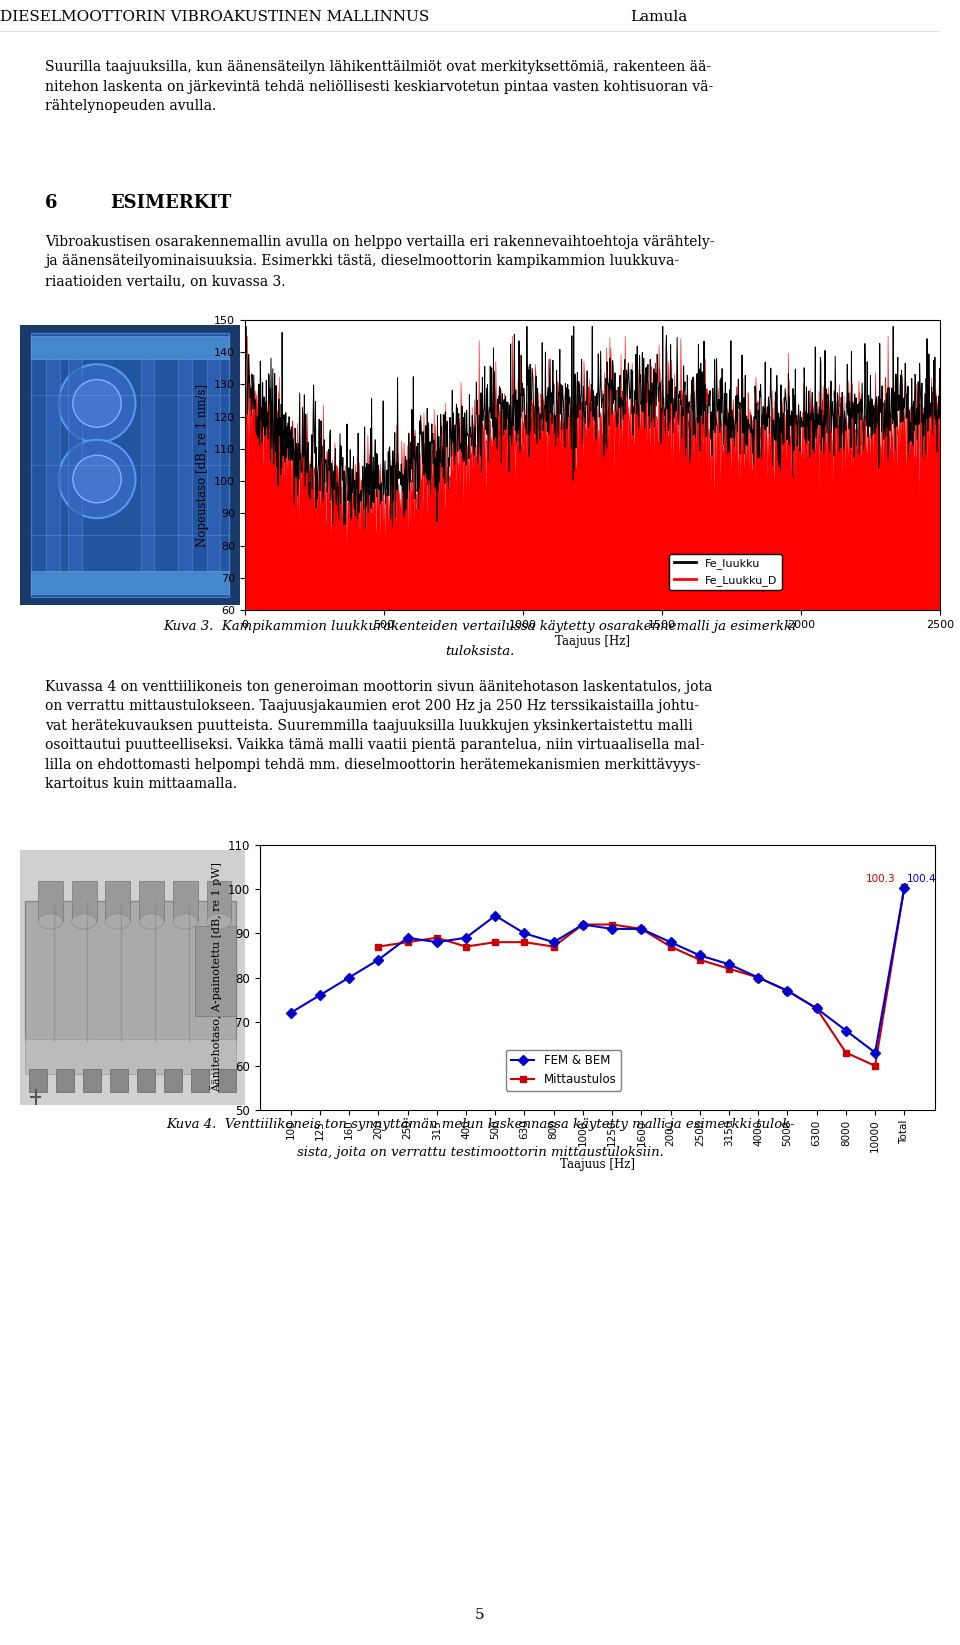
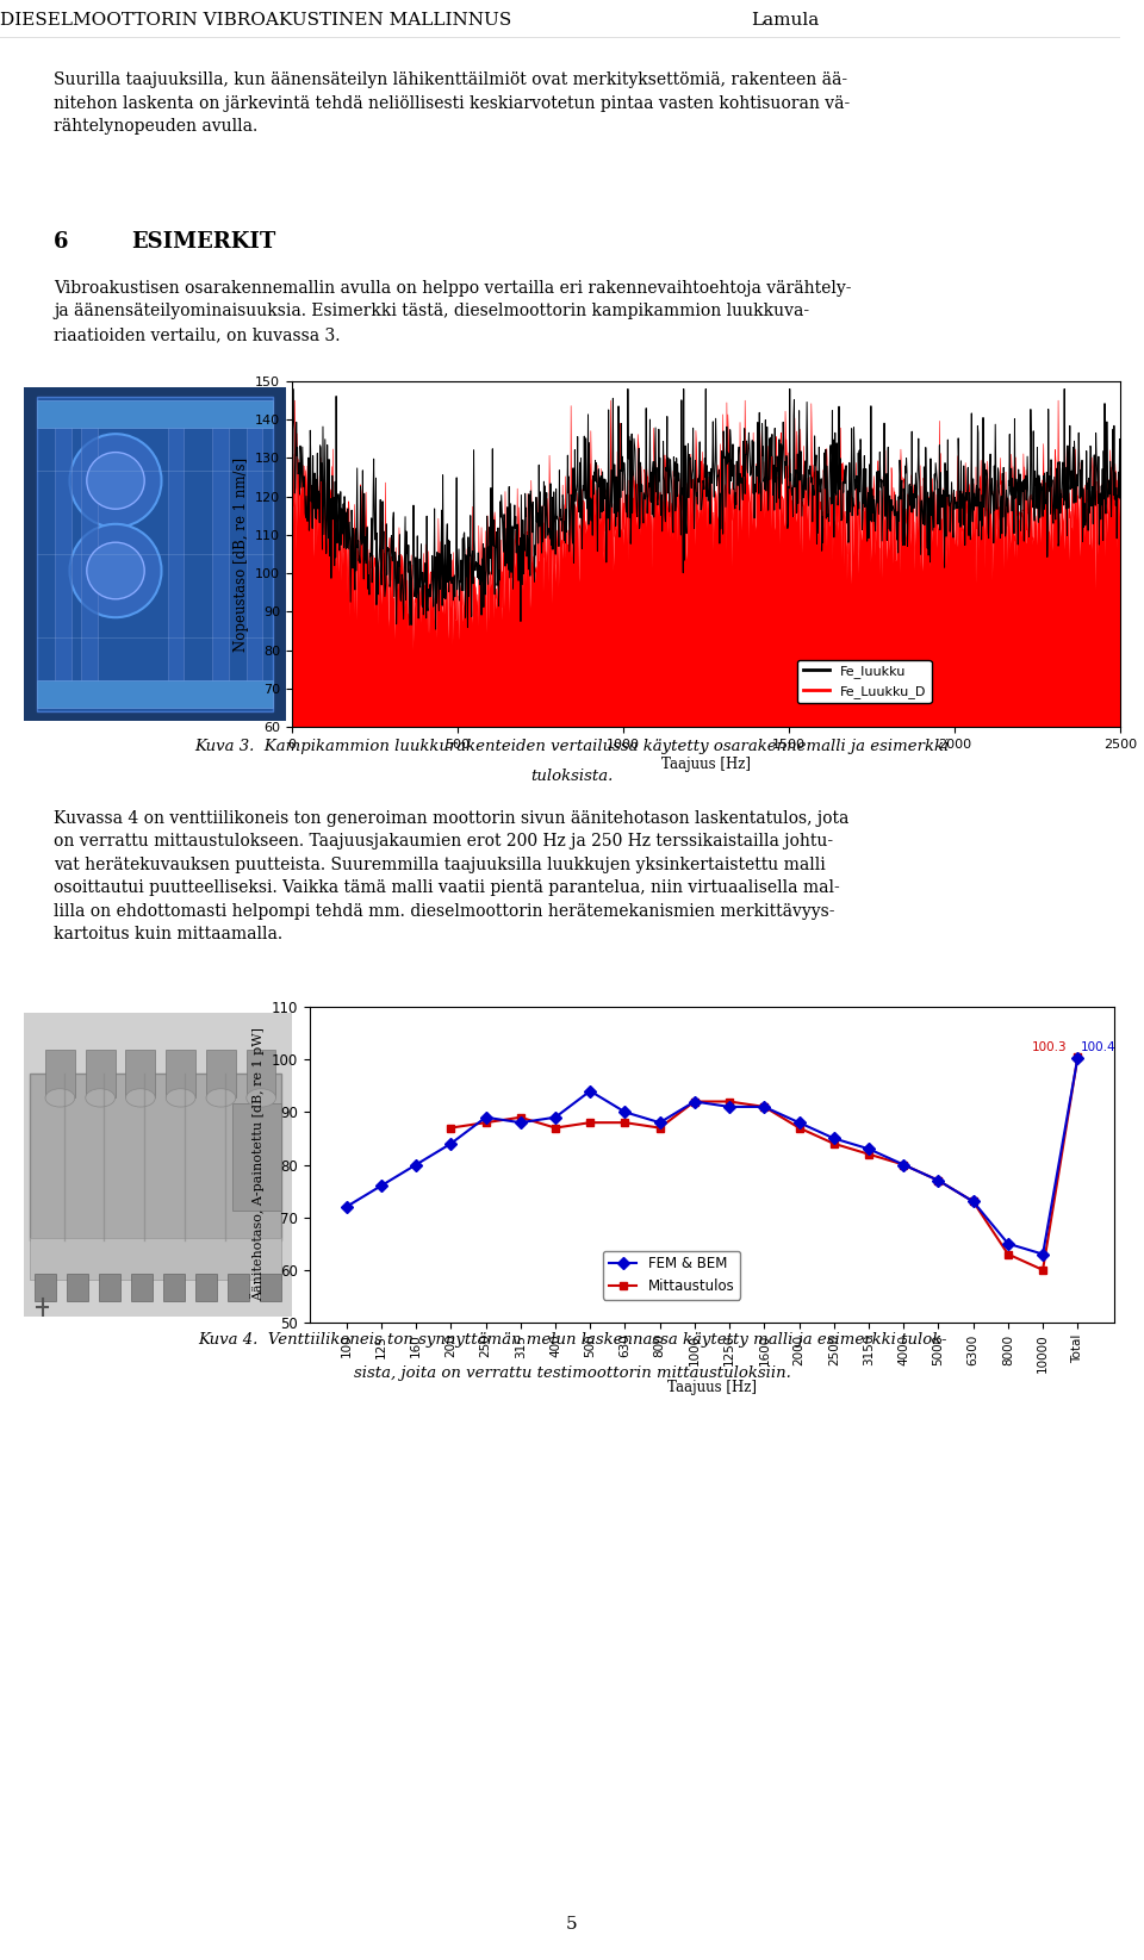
FEM & BEM/8000: 68.0 -> 65.0
